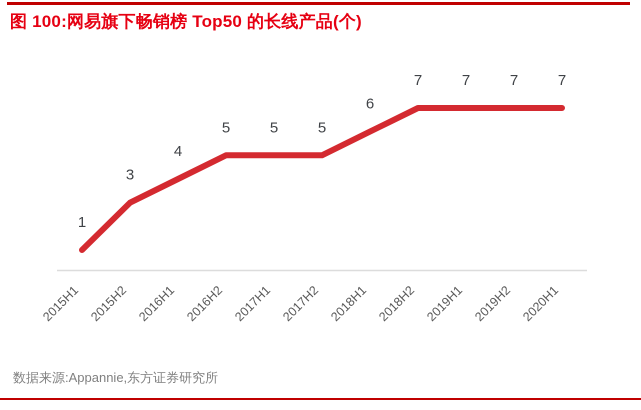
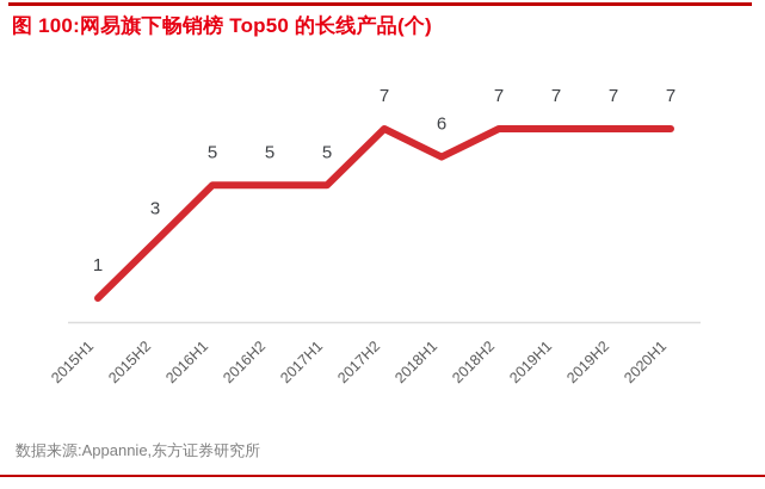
2016H1: 4 -> 5
2017H2: 5 -> 7
